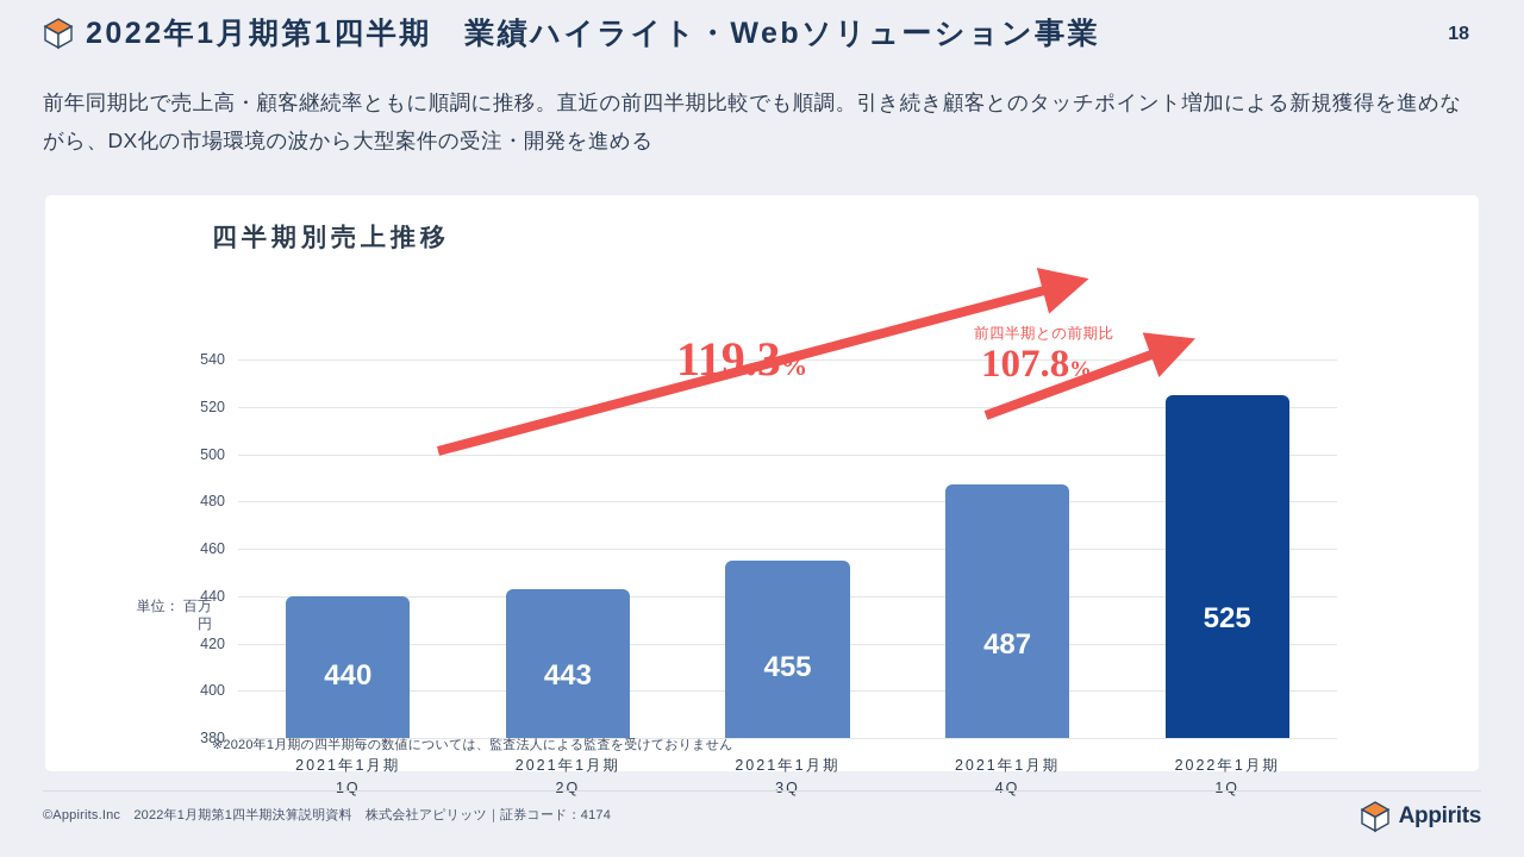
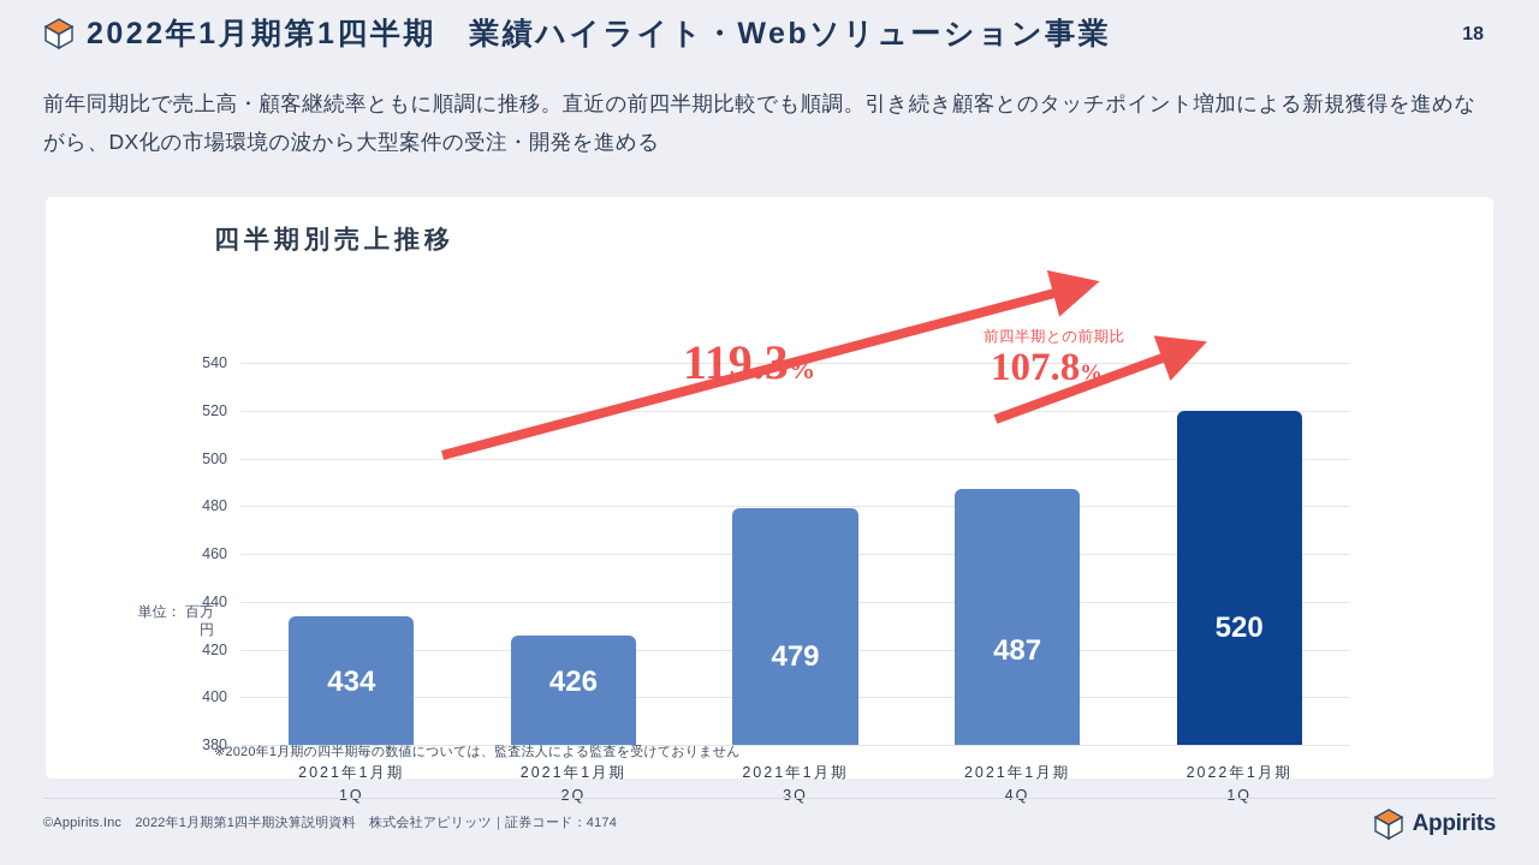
2021年1月期 1Q: 440 -> 434
2021年1月期 2Q: 443 -> 426
2021年1月期 3Q: 455 -> 479
2022年1月期 1Q: 525 -> 520
